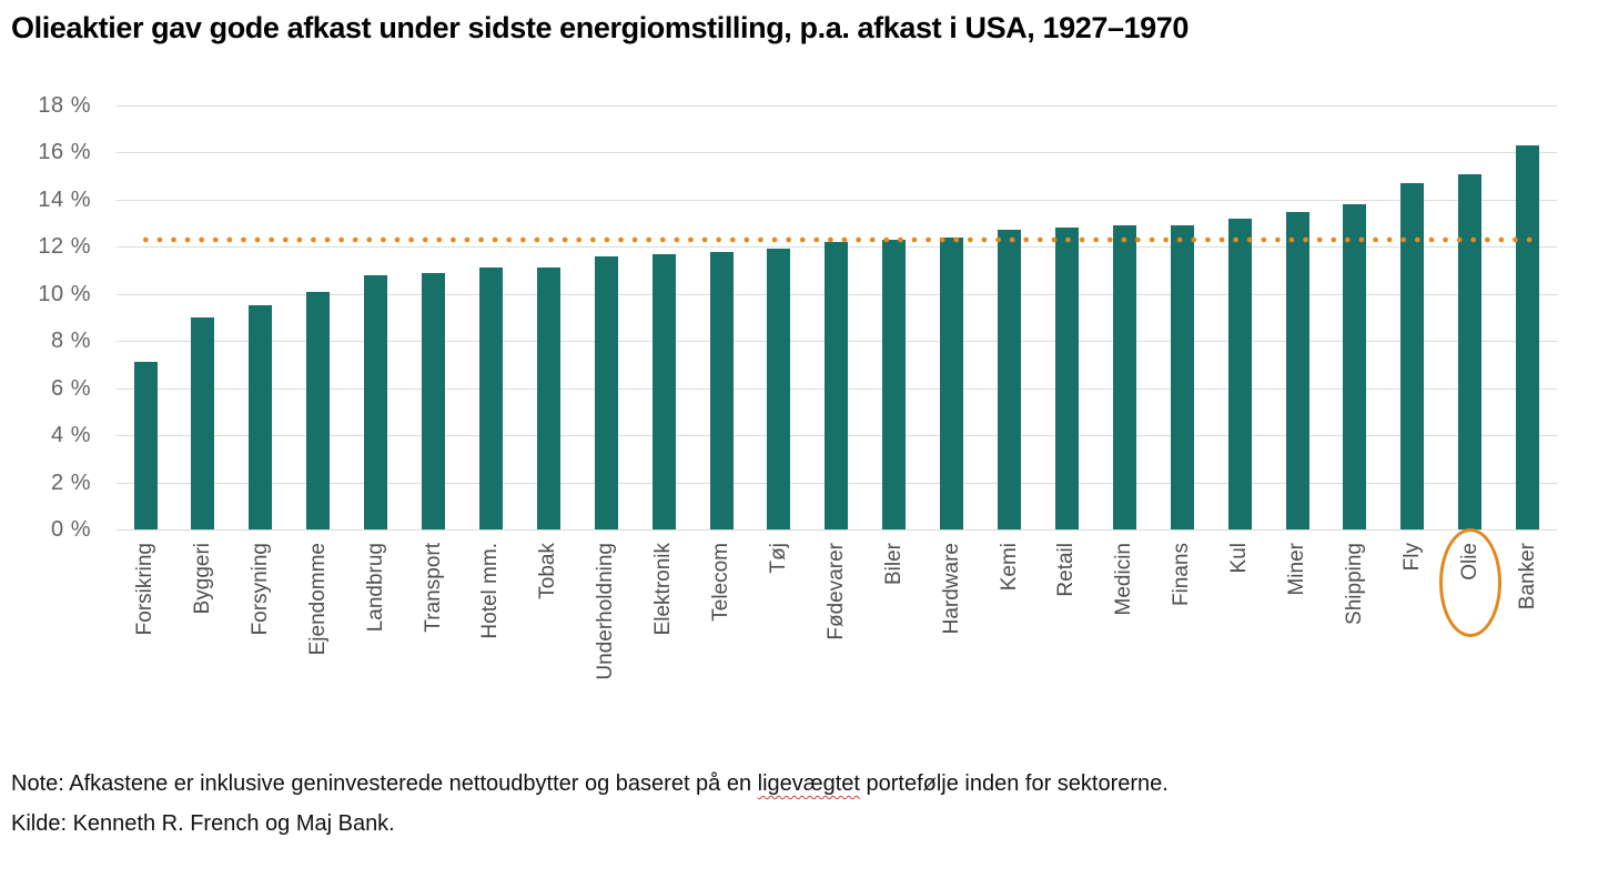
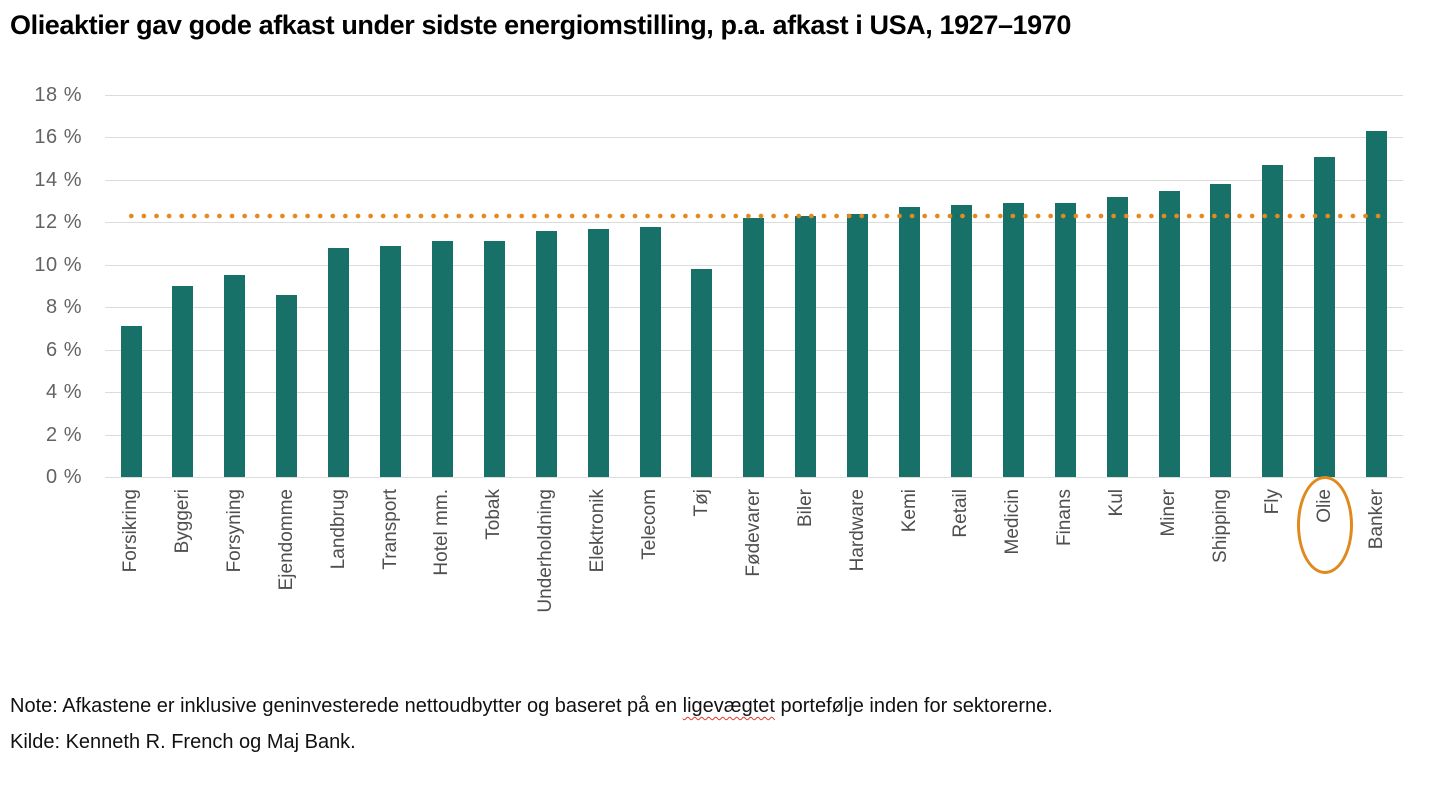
Ejendomme: 10.1% -> 8.6%
Tøj: 11.9% -> 9.8%
